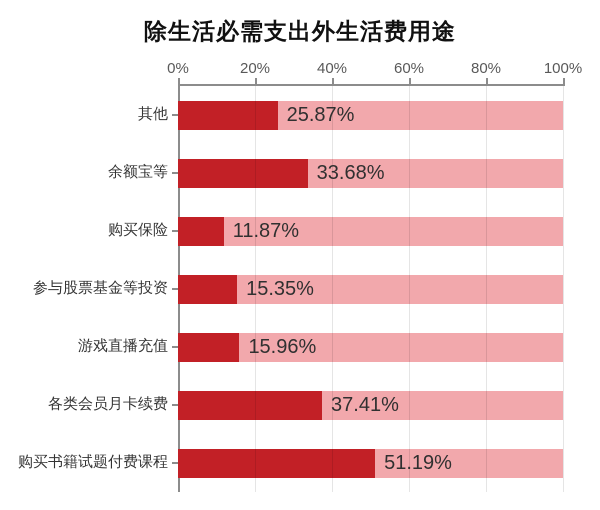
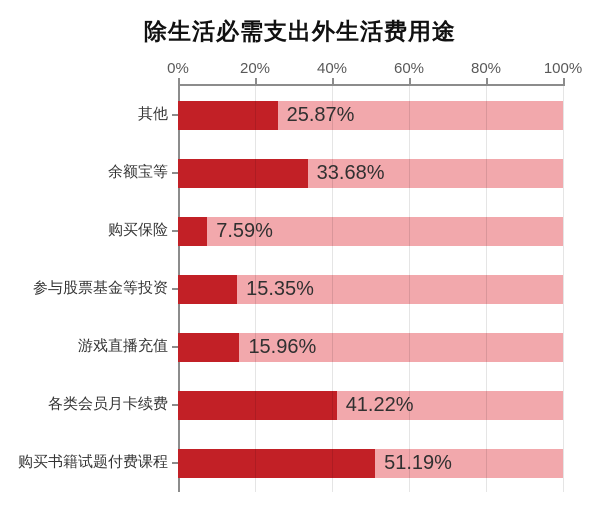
购买保险: 11.87% -> 7.59%
各类会员月卡续费: 37.41% -> 41.22%
